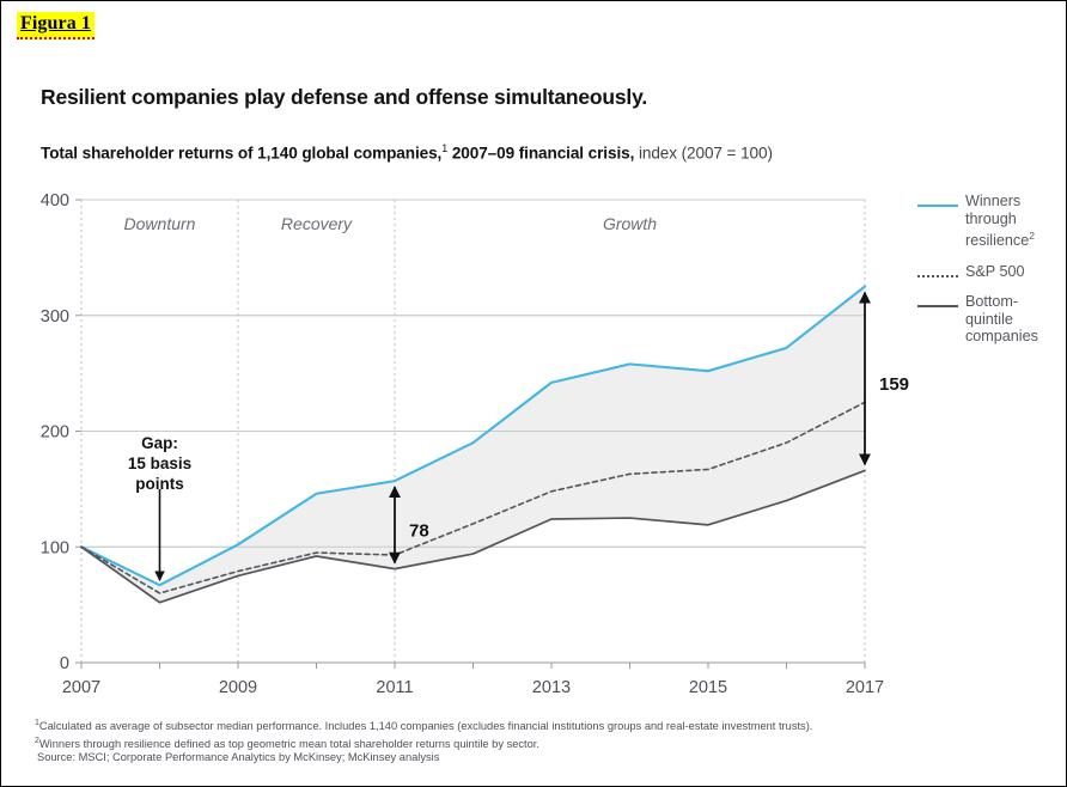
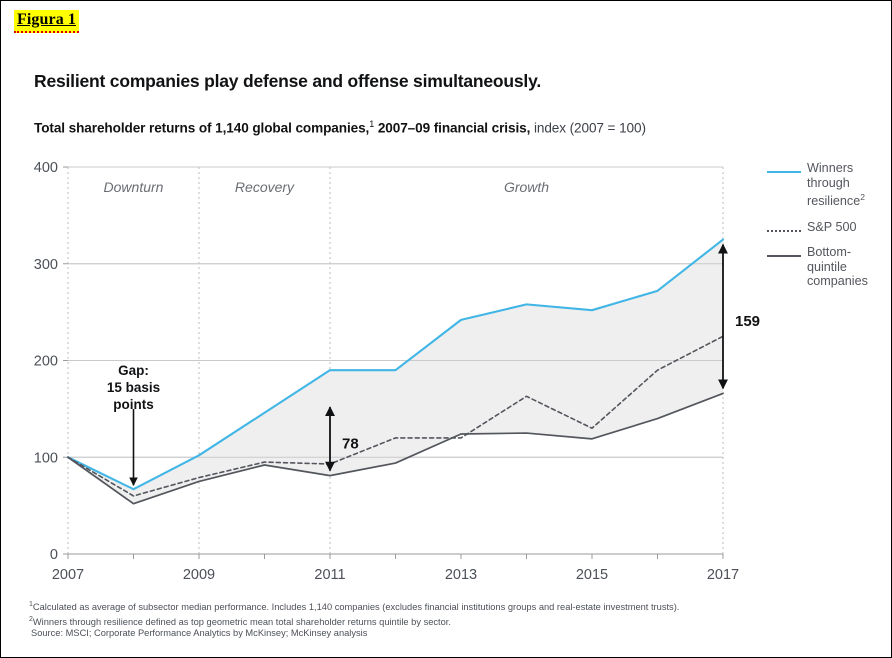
Winners through resilience/2011: 160 -> 190
S&P 500/2013: 150 -> 120
S&P 500/2015: 170 -> 130
